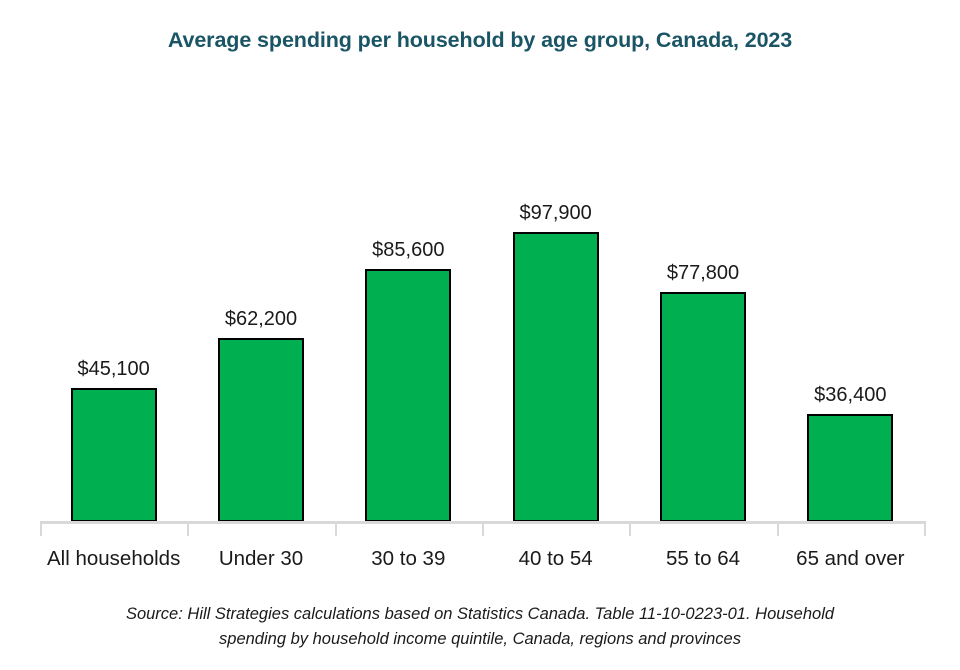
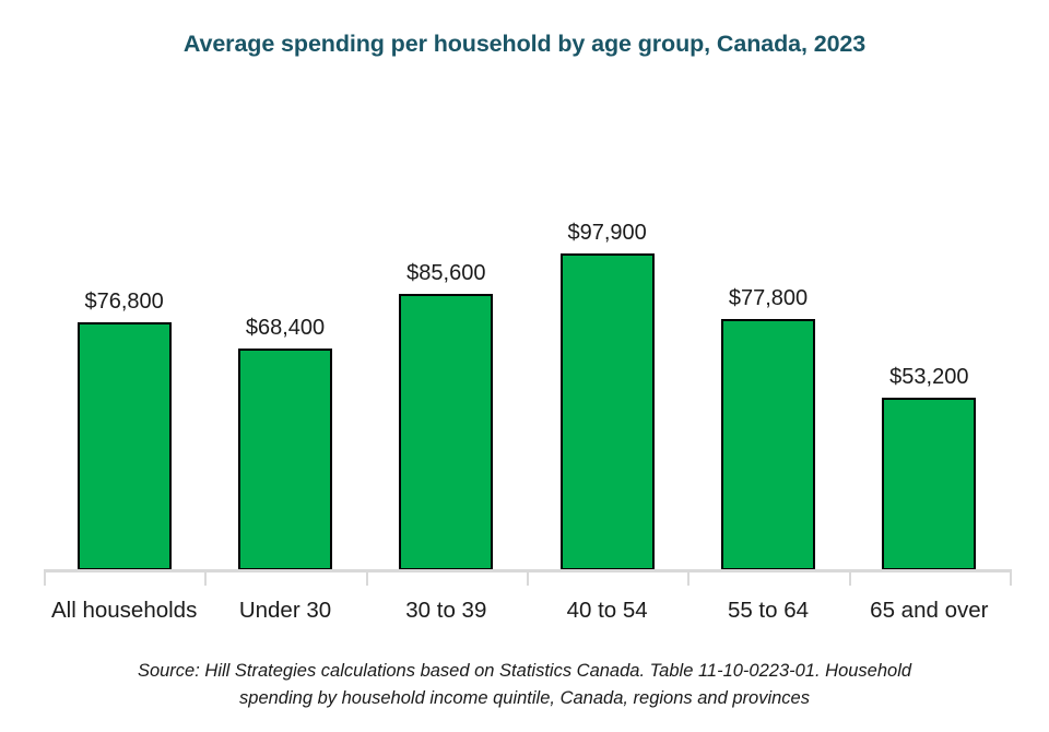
All households: $45,100 -> $76,800
Under 30: $62,200 -> $68,400
65 and over: $36,400 -> $53,200
